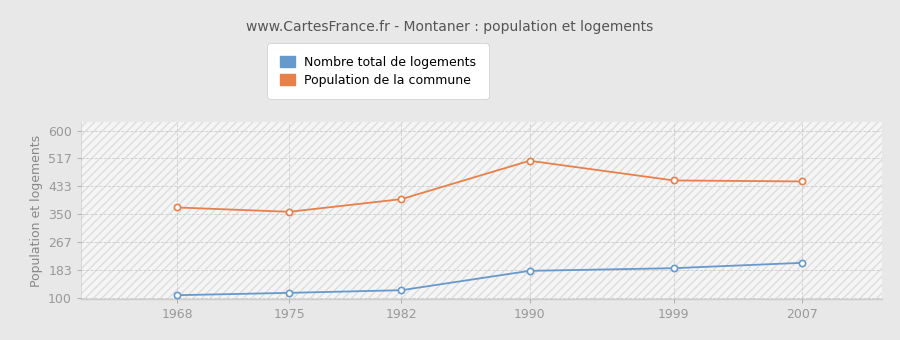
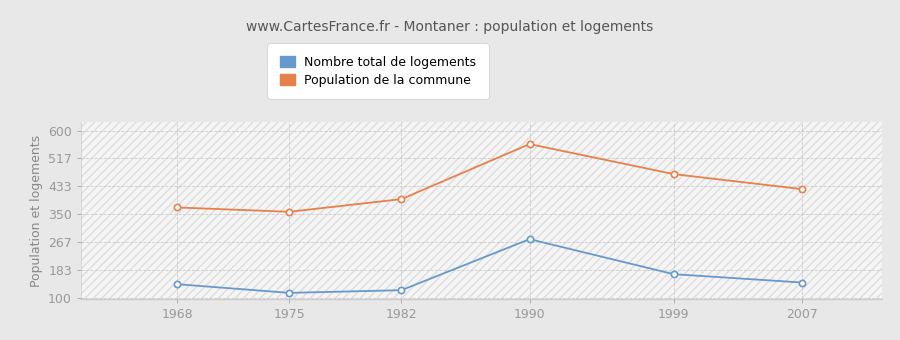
Nombre total de logements/1968: 107 -> 140
Nombre total de logements/1990: 180 -> 275
Population de la commune/1990: 510 -> 560
Nombre total de logements/1999: 188 -> 170
Population de la commune/1999: 451 -> 470
Nombre total de logements/2007: 204 -> 145
Population de la commune/2007: 448 -> 425
